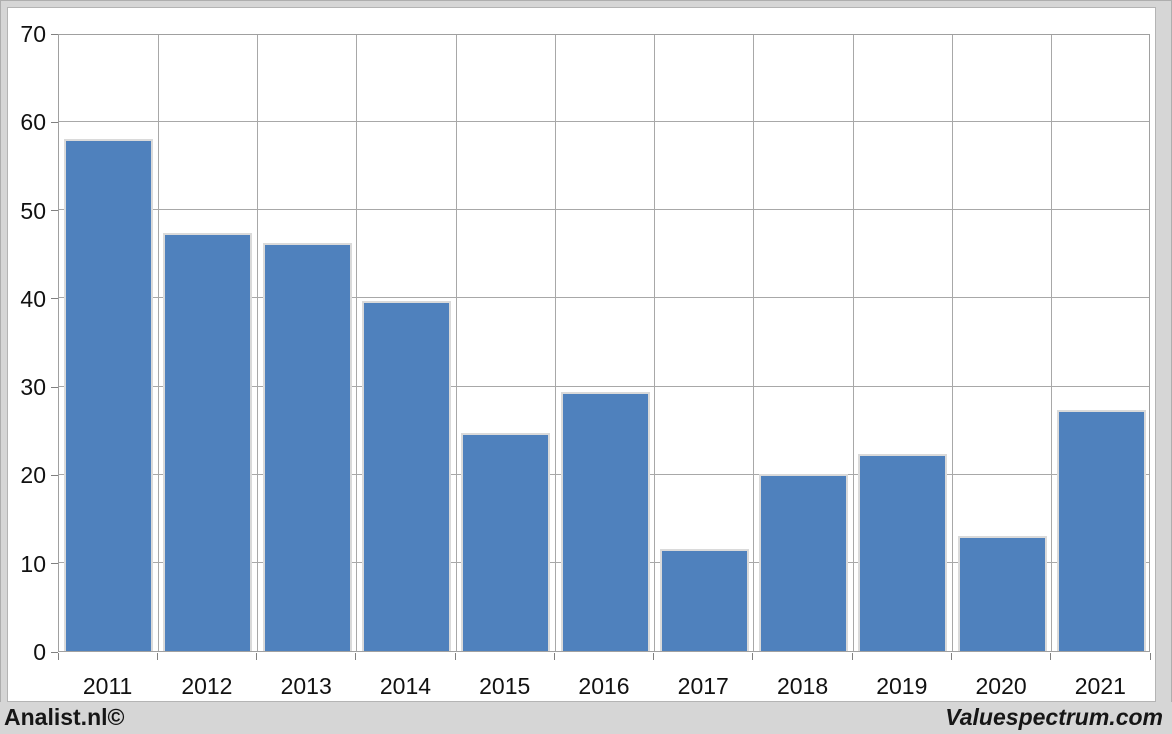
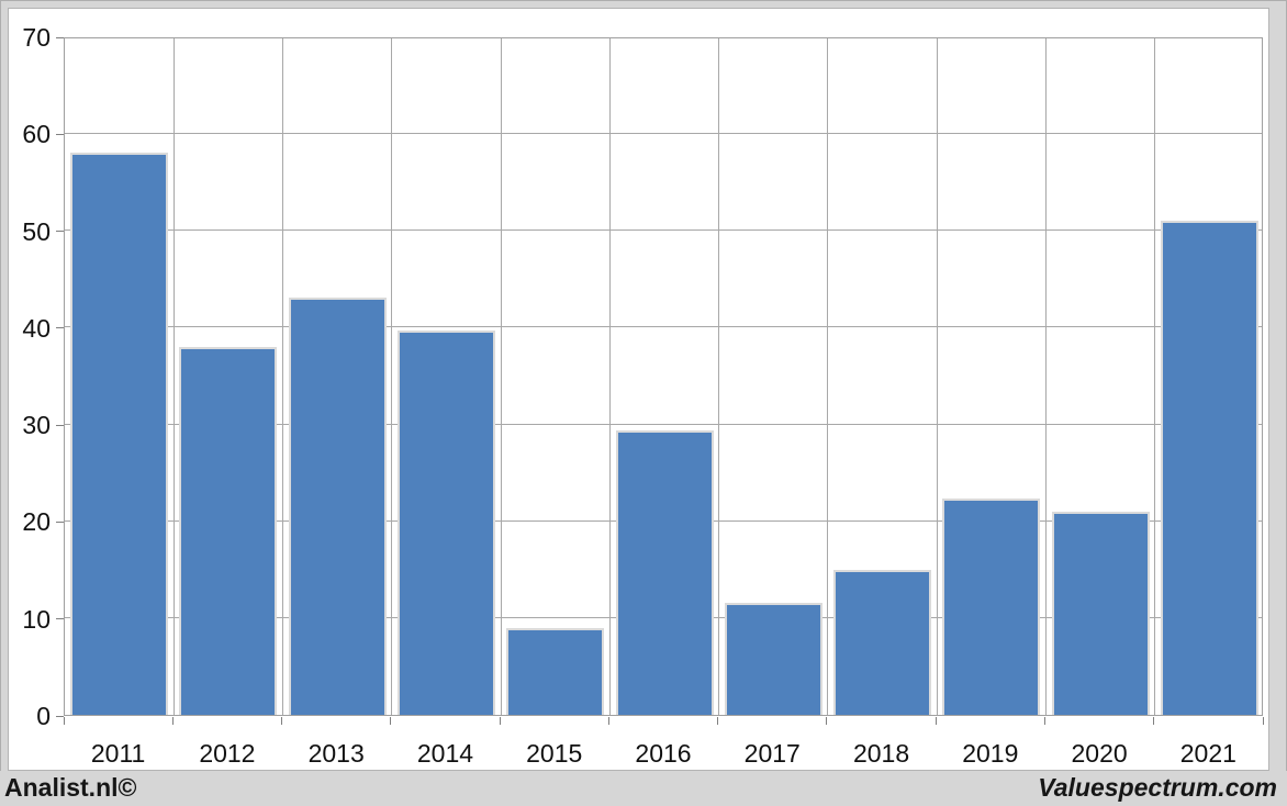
2012: 47 -> 38
2013: 46 -> 43
2015: 25 -> 9
2018: 20 -> 15
2020: 13 -> 21
2021: 27 -> 51
